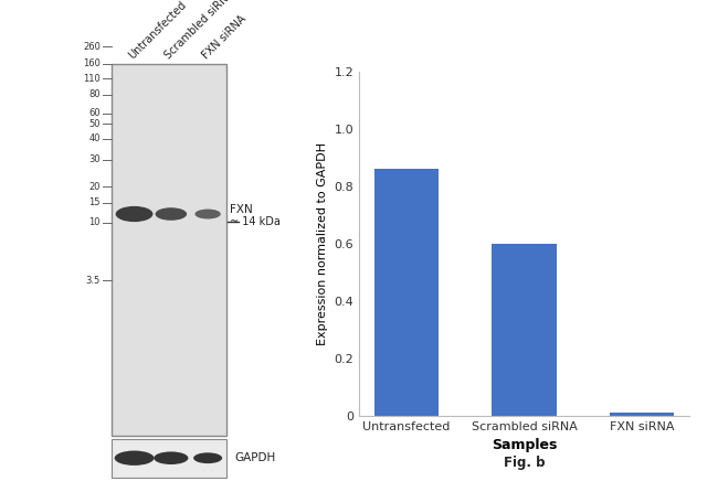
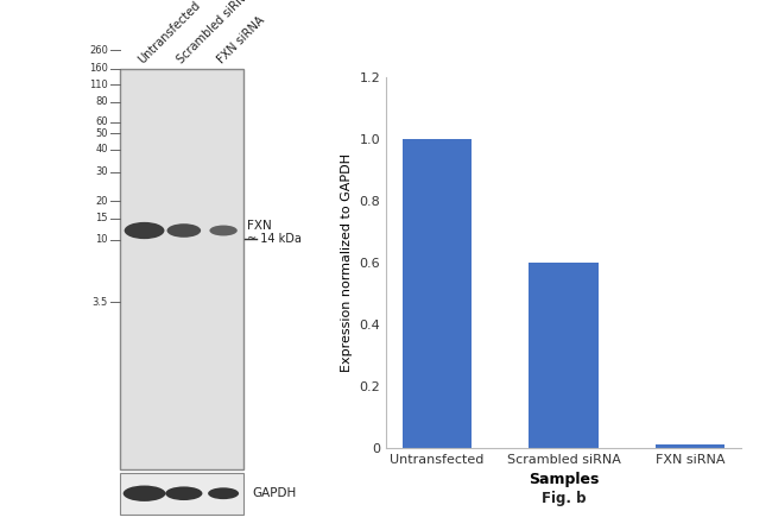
Untransfected: 0.86 -> 1.00
